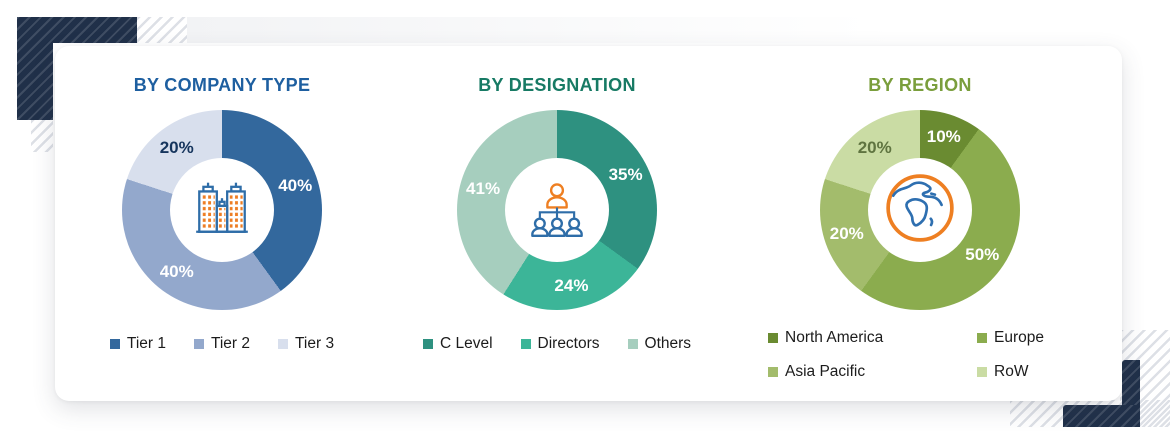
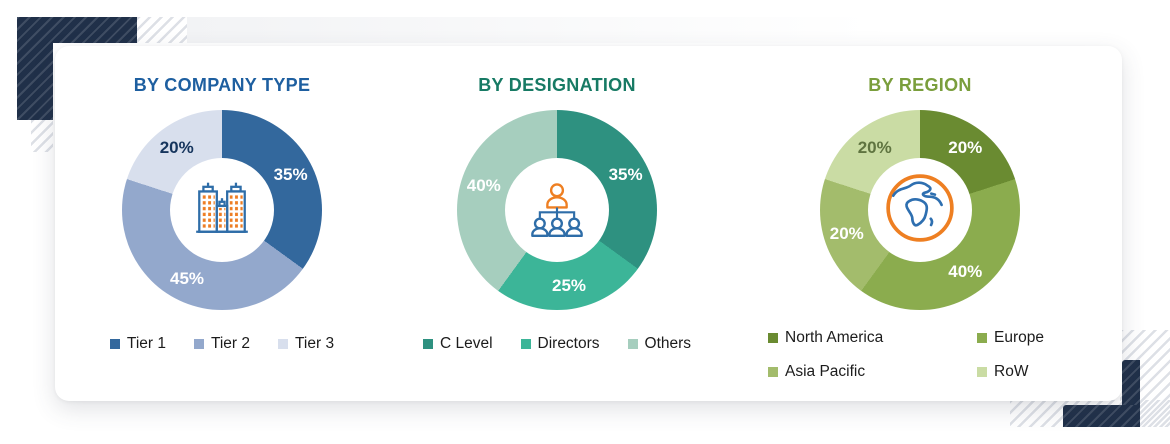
BY COMPANY TYPE/Tier 1: 40% -> 35%
BY COMPANY TYPE/Tier 2: 40% -> 45%
BY DESIGNATION/Directors: 24% -> 25%
BY DESIGNATION/Others: 41% -> 40%
BY REGION/North America: 10% -> 20%
BY REGION/Europe: 50% -> 40%
